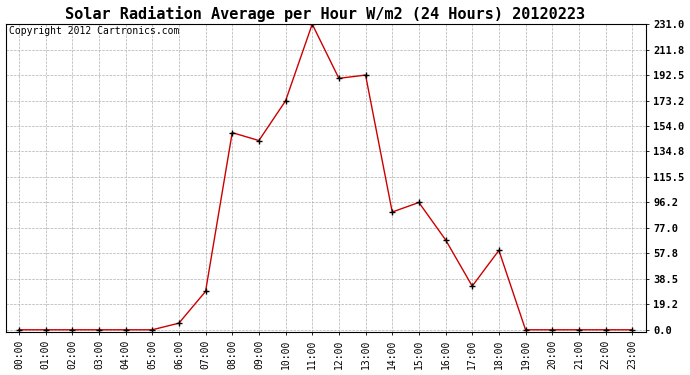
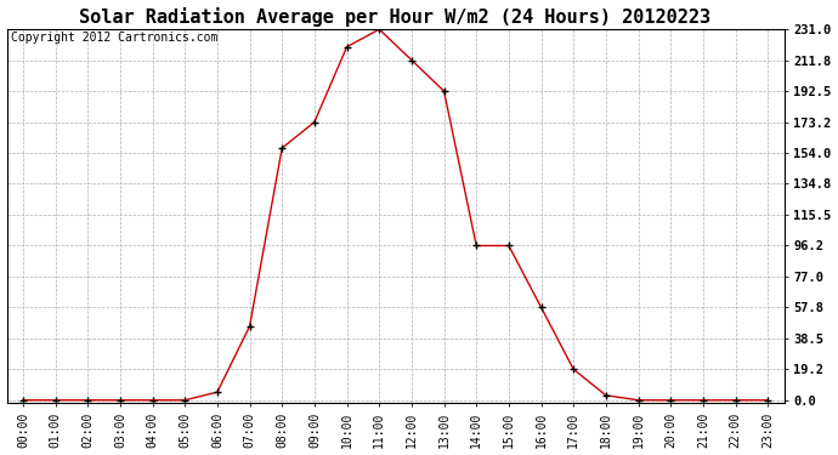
07:00: 29 -> 46
08:00: 149 -> 157
09:00: 143 -> 173
10:00: 173 -> 220
12:00: 190 -> 212
14:00: 89 -> 96
16:00: 68 -> 58
17:00: 33 -> 19
18:00: 60 -> 3
